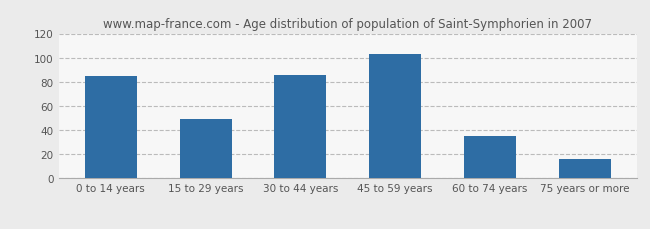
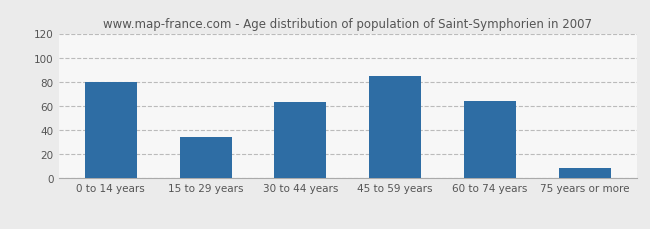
0 to 14 years: 85 -> 80
15 to 29 years: 49 -> 34
30 to 44 years: 86 -> 63
45 to 59 years: 103 -> 85
60 to 74 years: 35 -> 64
75 years or more: 16 -> 9
